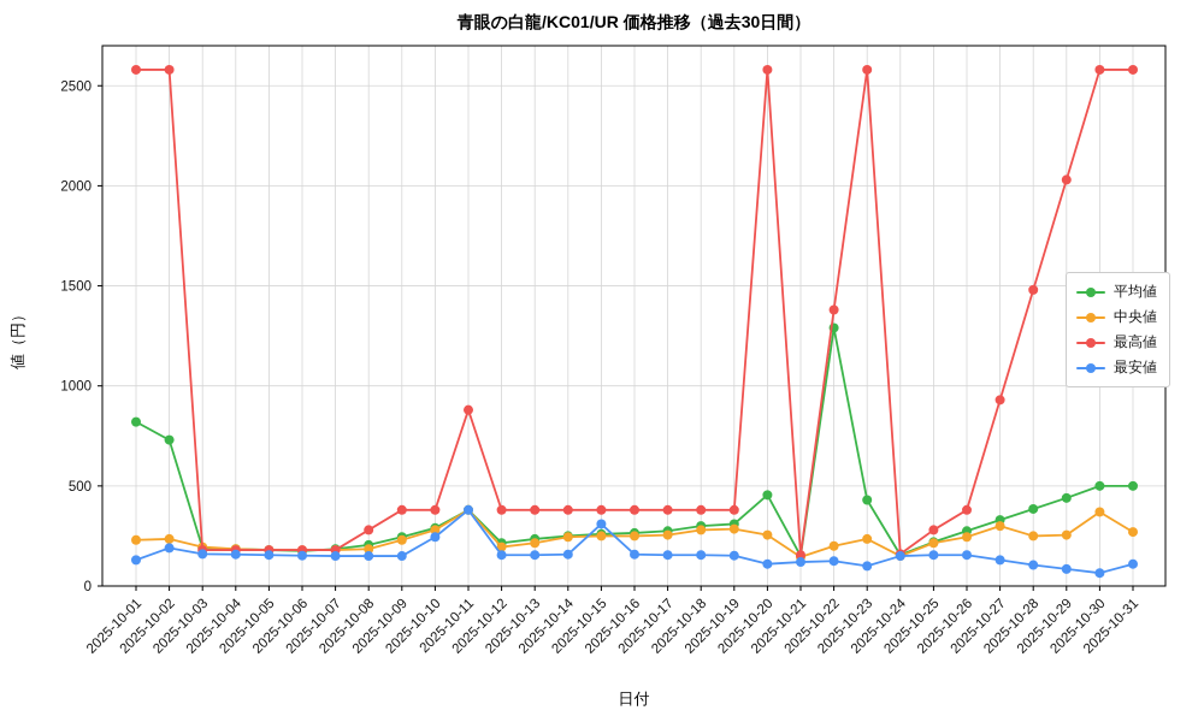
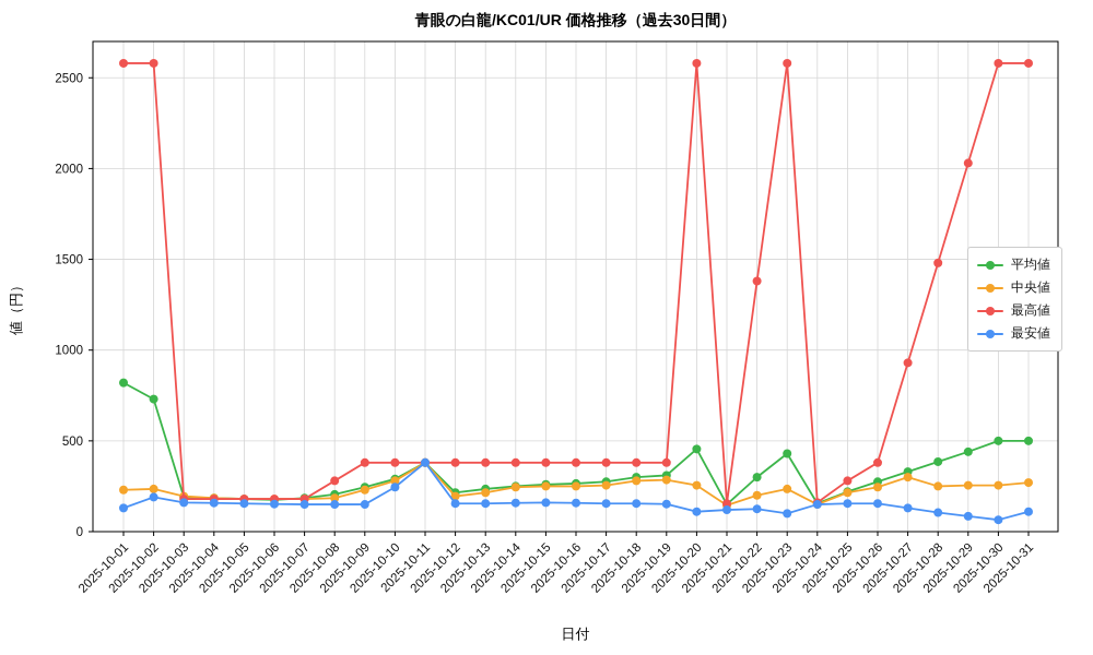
最高値/2025-10-11: 880 -> 380
最安値/2025-10-15: 310 -> 160
平均値/2025-10-22: 1290 -> 300
中央値/2025-10-30: 370 -> 260
